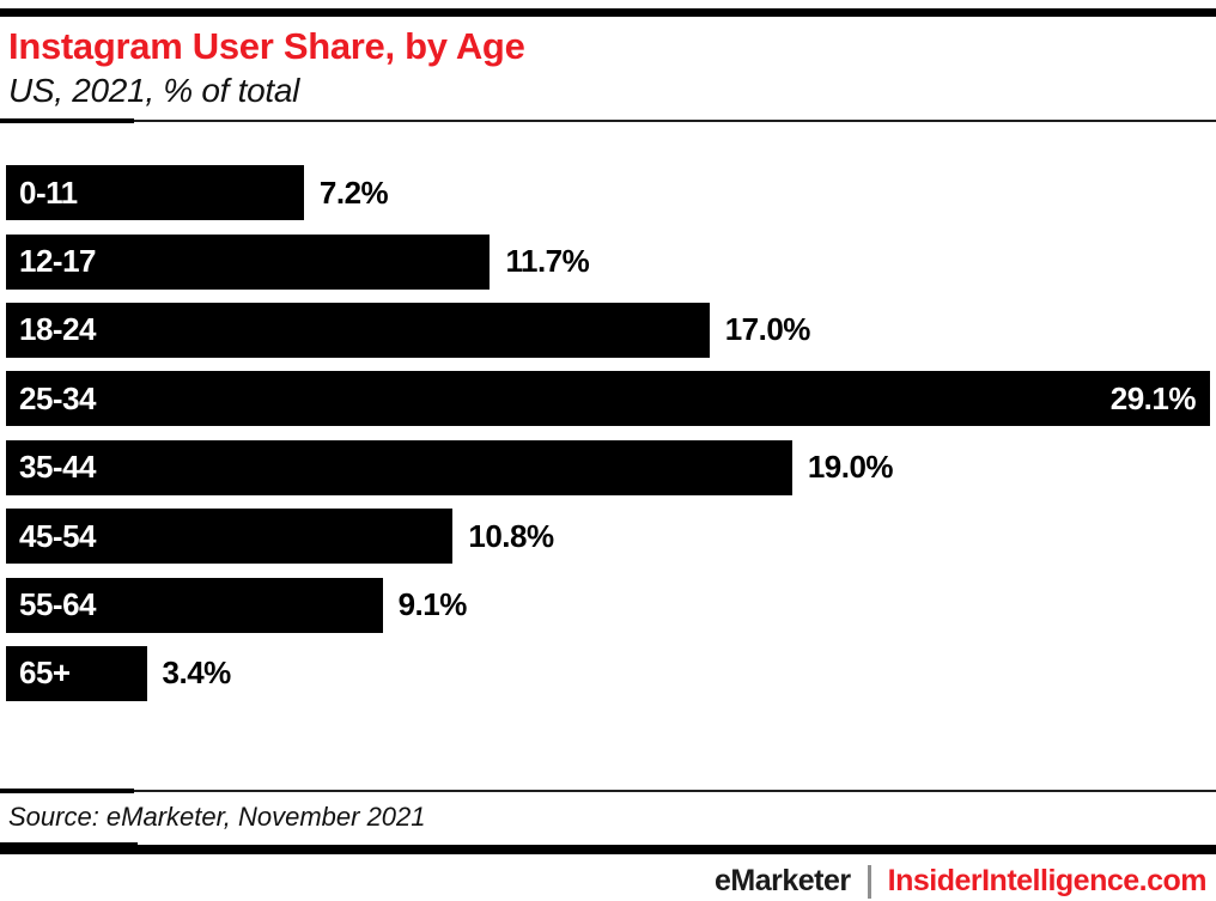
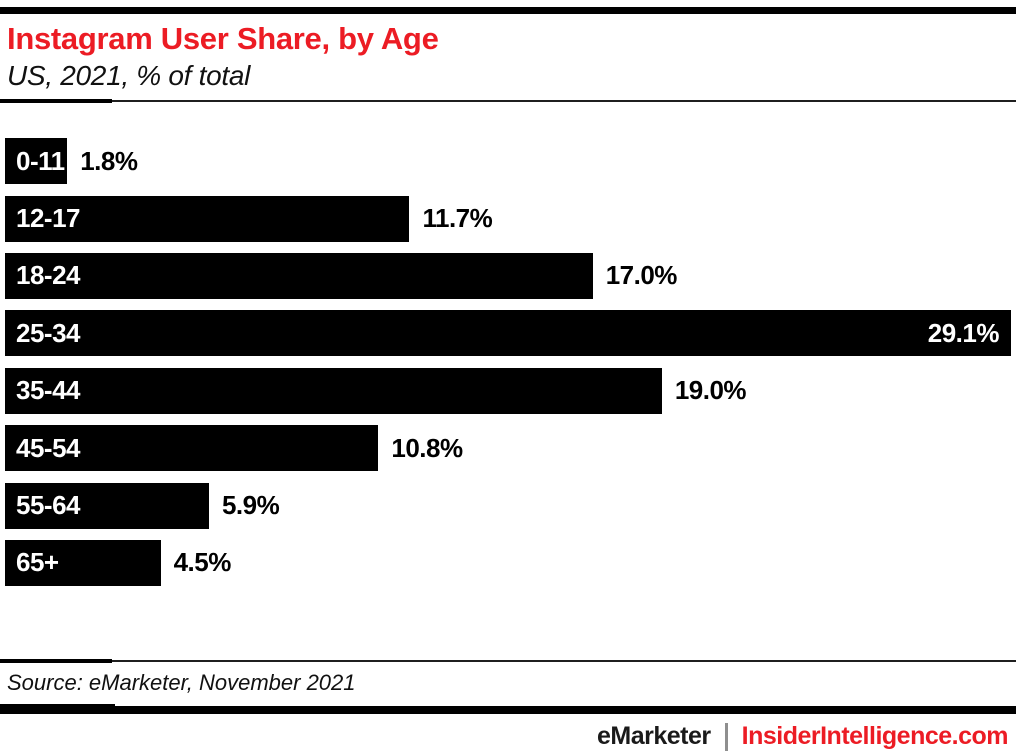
0-11: 7.2% -> 1.8%
55-64: 9.1% -> 5.9%
65+: 3.4% -> 4.5%
